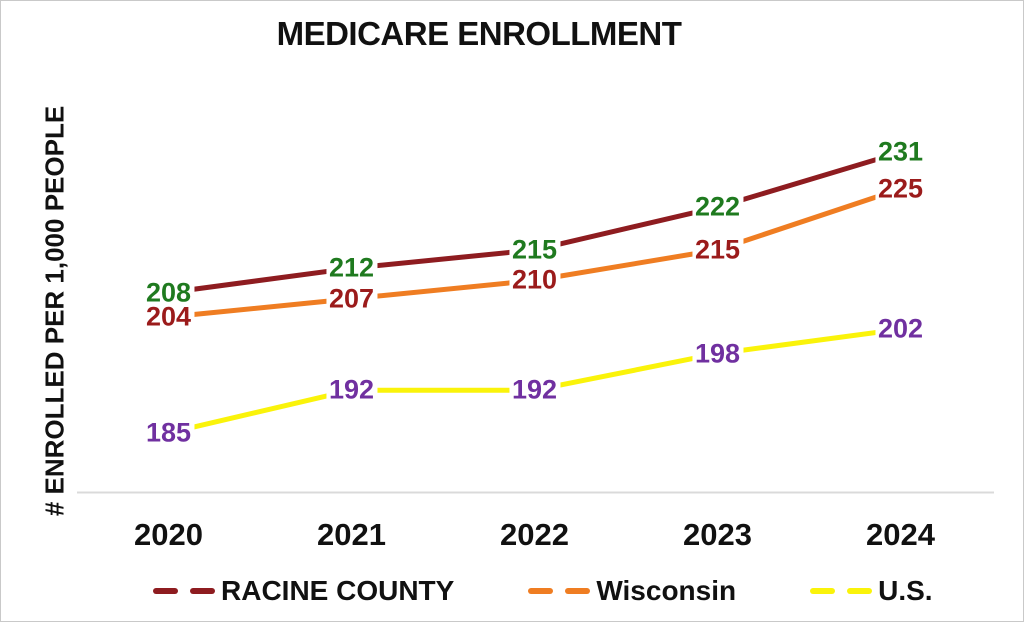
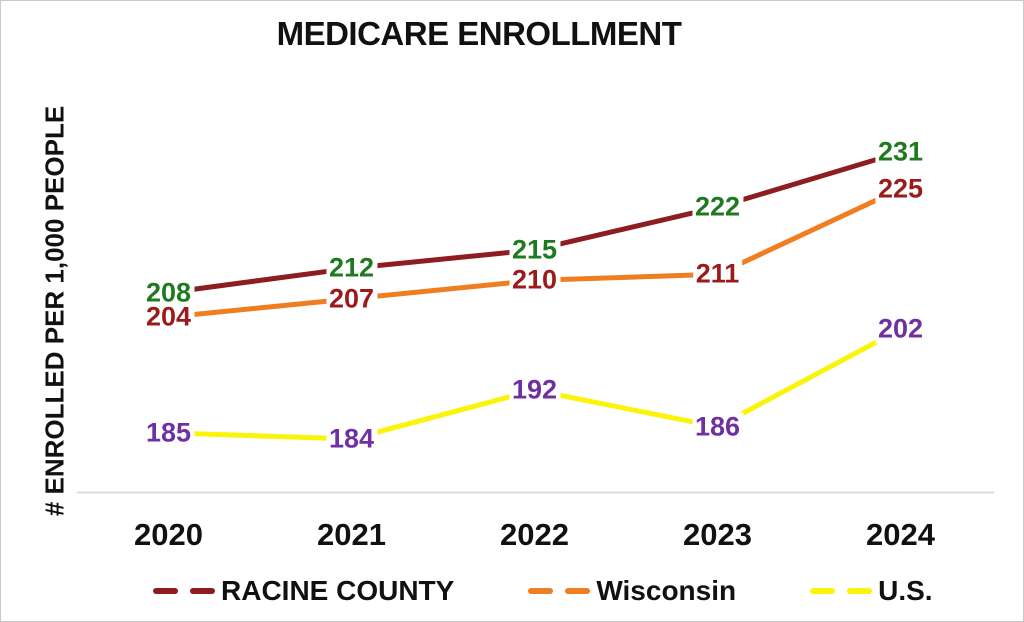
U.S./2021: 192 -> 184
Wisconsin/2023: 215 -> 211
U.S./2023: 198 -> 186
